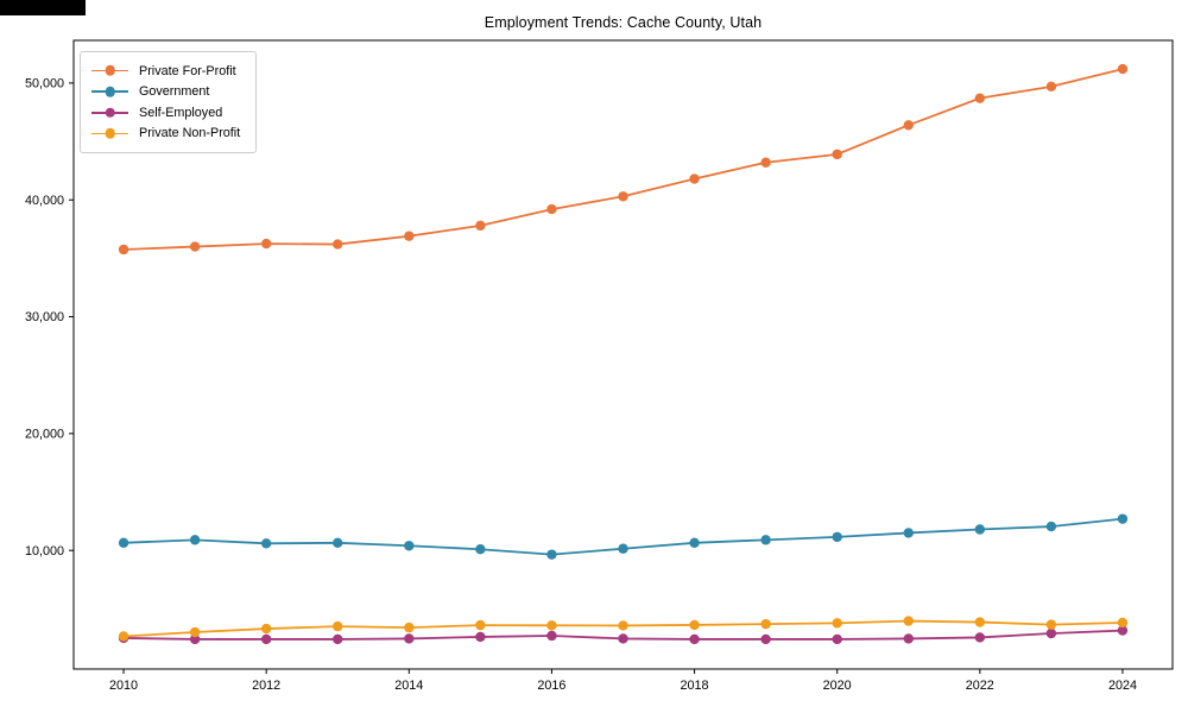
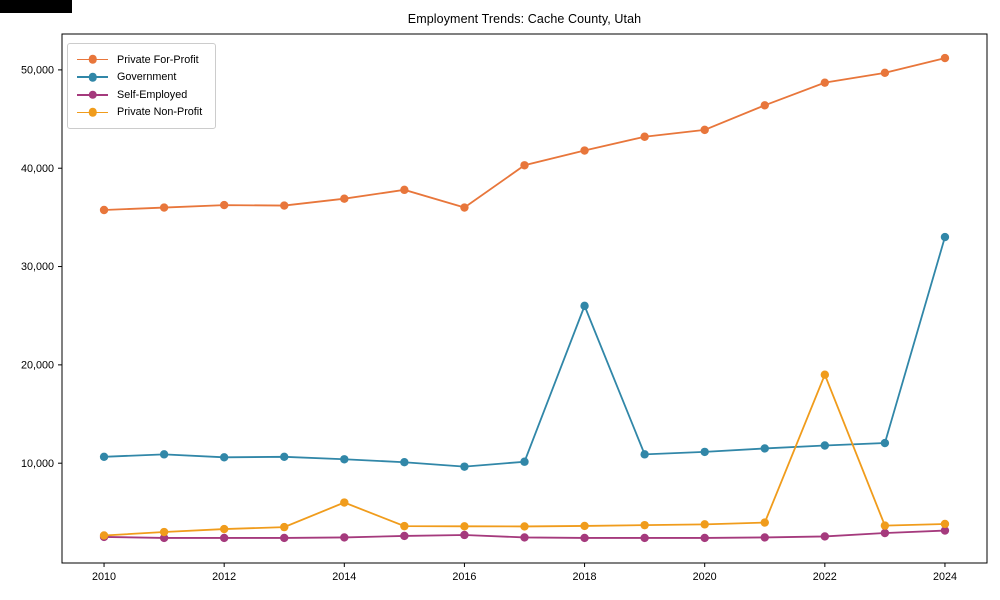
Private Non-Profit/2014: 3000 -> 6000
Private For-Profit/2016: 39000 -> 36000
Government/2018: 11000 -> 26000
Private Non-Profit/2022: 4000 -> 19000
Government/2024: 13000 -> 33000
